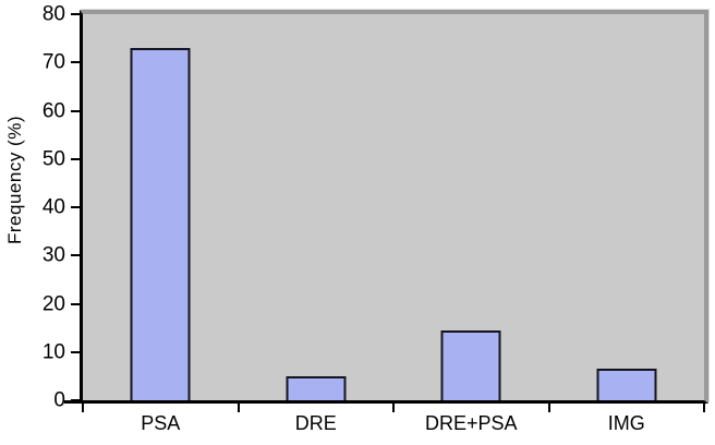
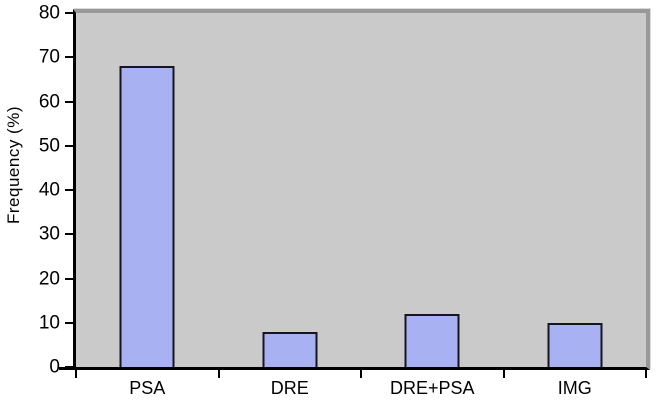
PSA: 73 -> 68
DRE: 5 -> 8
DRE+PSA: 14 -> 12
IMG: 6 -> 10
